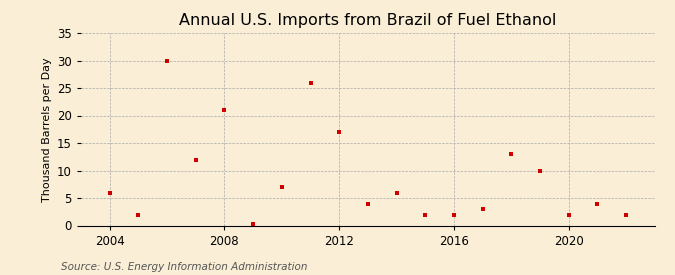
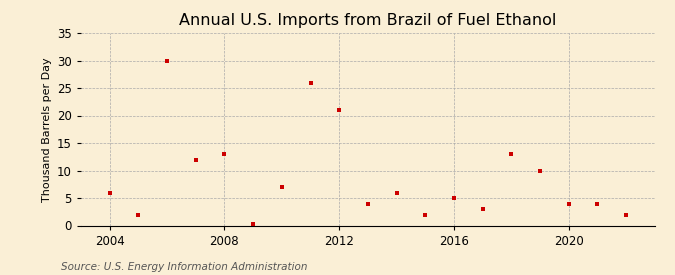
2008: 21.0 -> 13.0
2012: 17.0 -> 21.0
2016: 2.0 -> 5.0
2020: 2.0 -> 4.0
